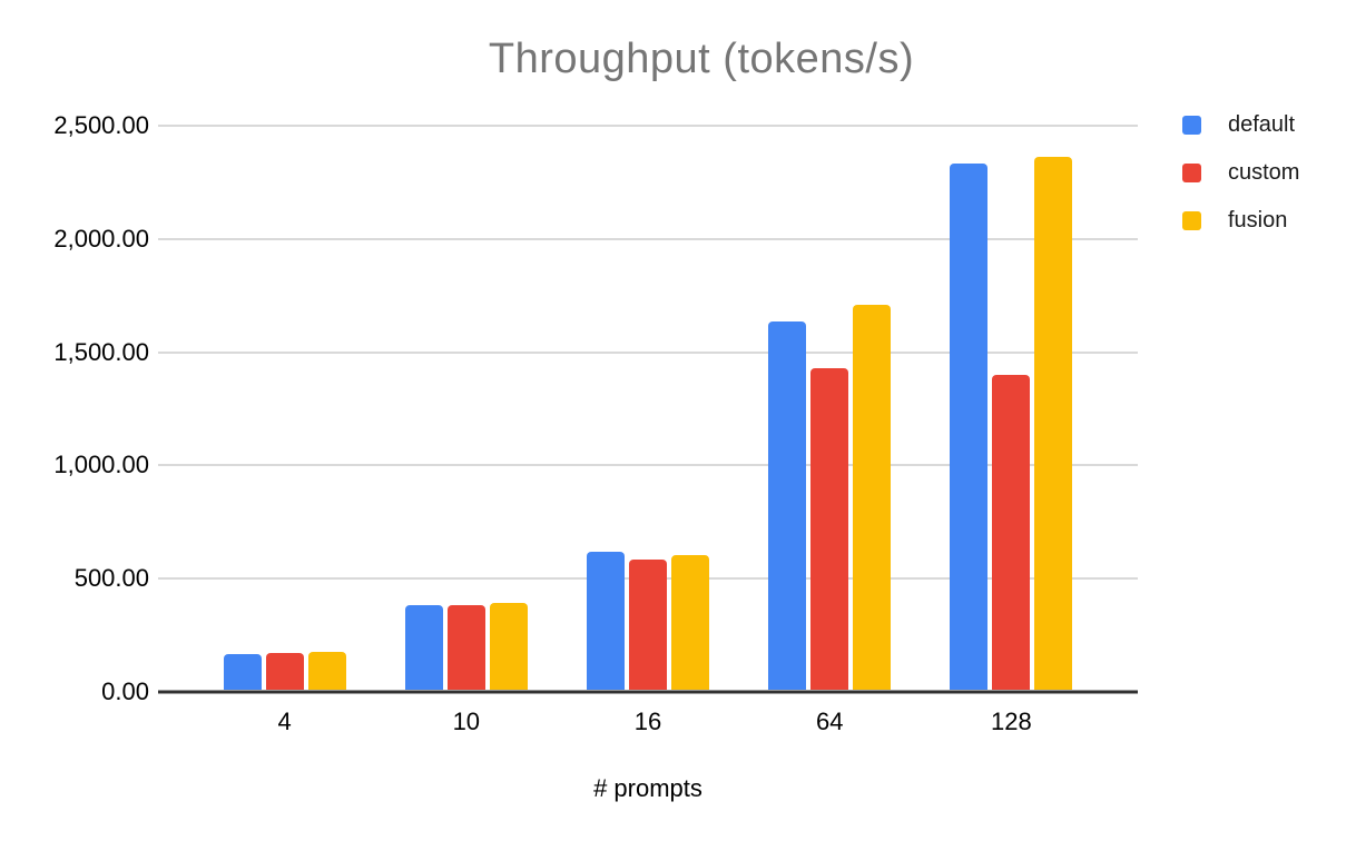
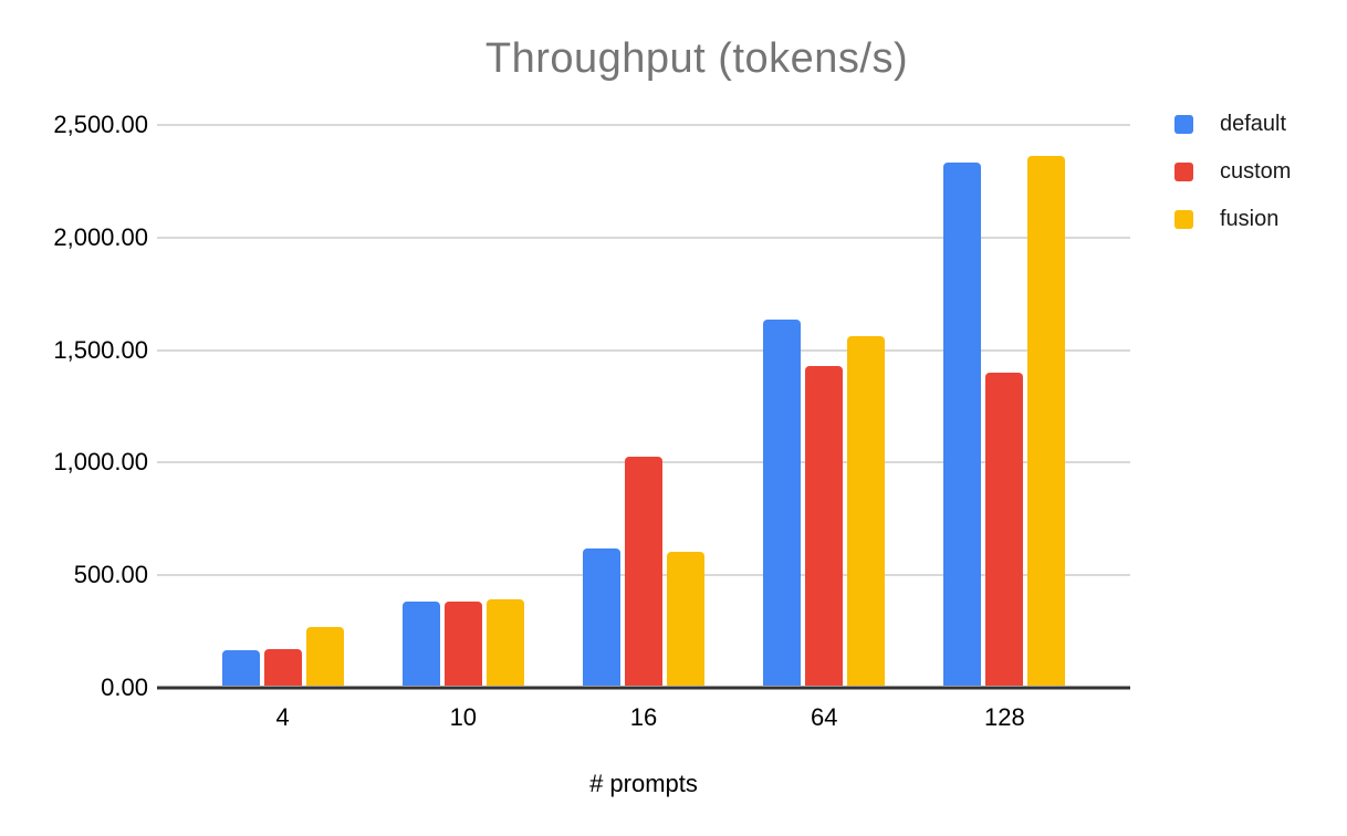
fusion/4: 170 -> 260
custom/16: 580 -> 1020
fusion/64: 1700 -> 1560
